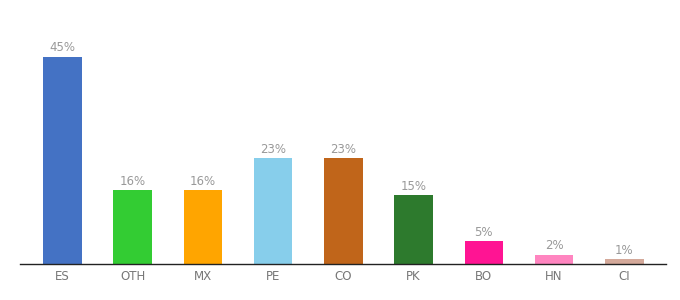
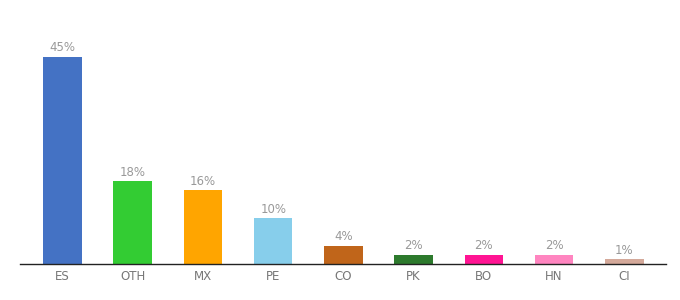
OTH: 16% -> 18%
PE: 23% -> 10%
CO: 23% -> 4%
PK: 15% -> 2%
BO: 5% -> 2%
